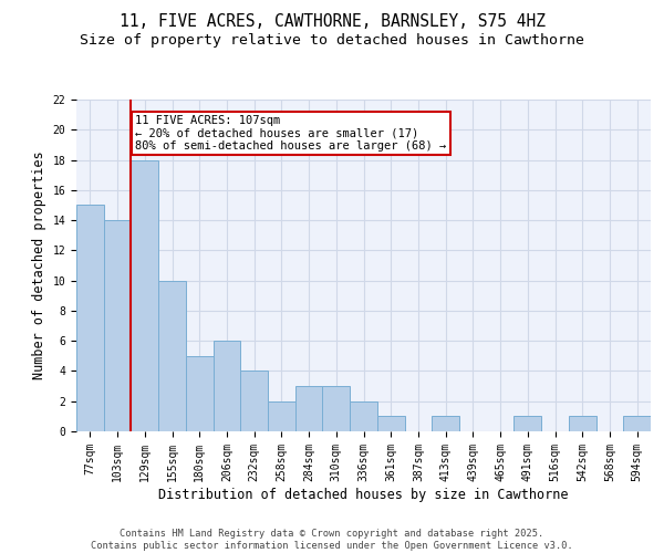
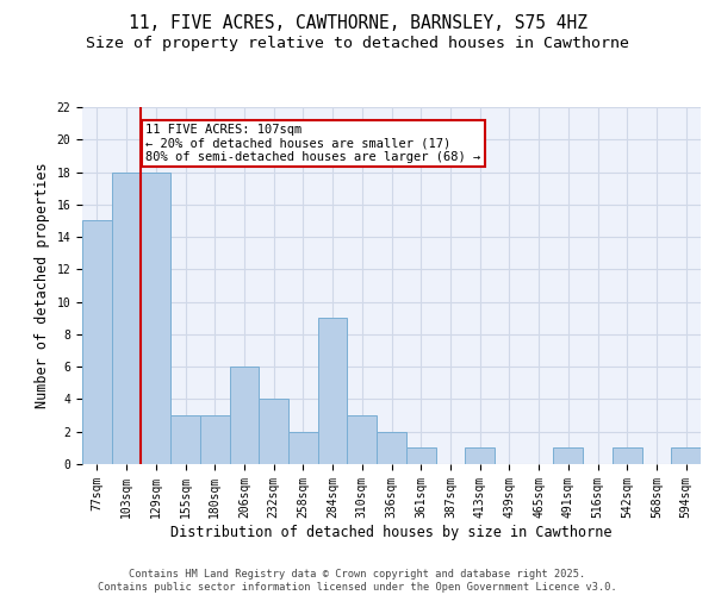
103sqm: 14 -> 18
155sqm: 10 -> 3
180sqm: 5 -> 3
284sqm: 3 -> 9
